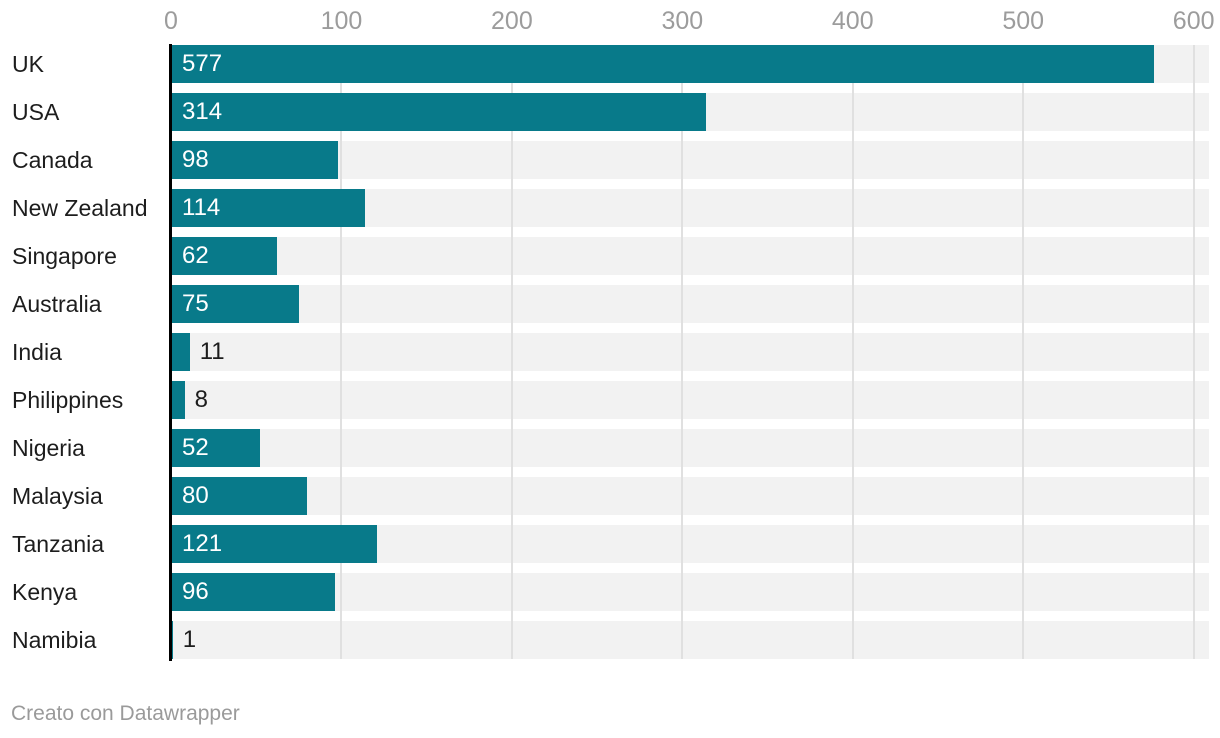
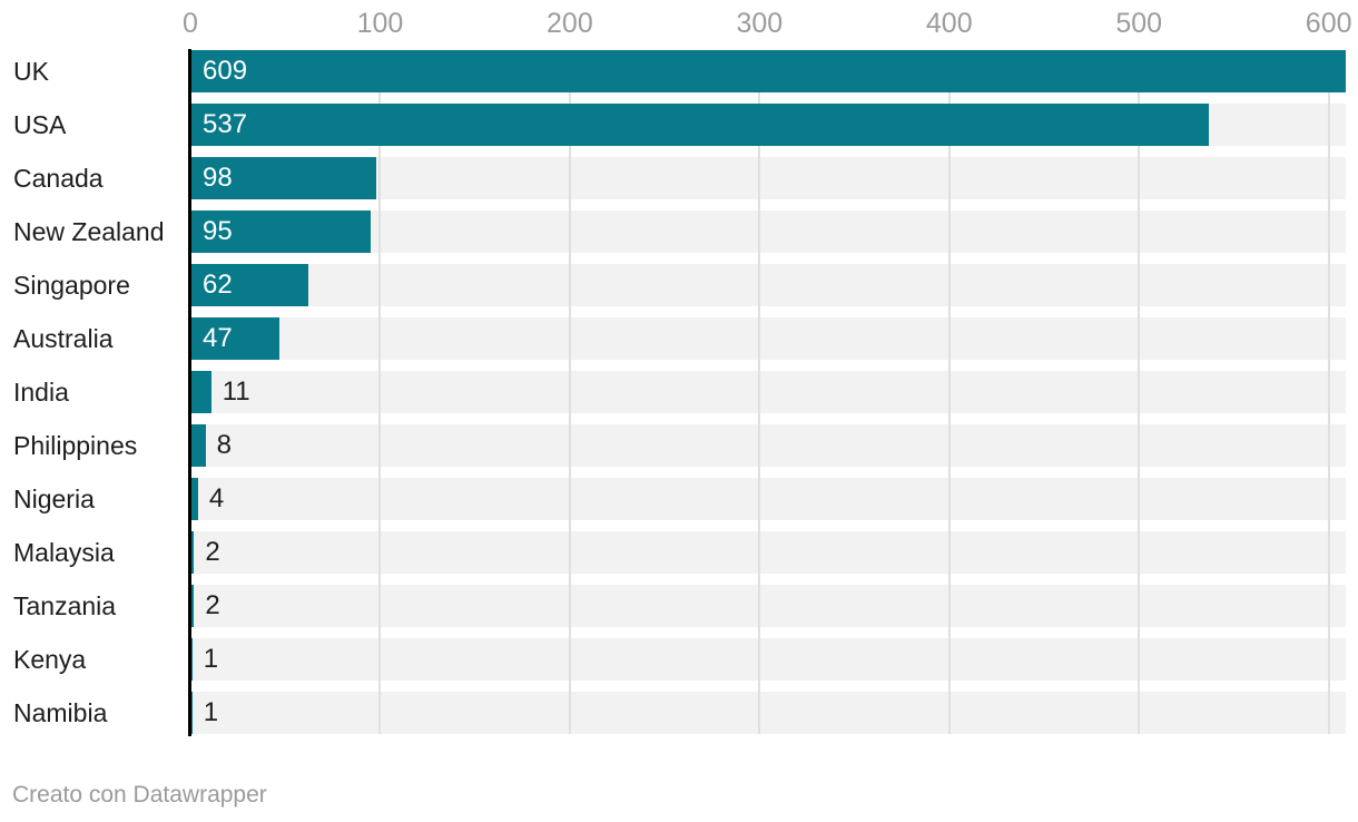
UK: 577 -> 609
USA: 314 -> 537
New Zealand: 114 -> 95
Australia: 75 -> 47
Nigeria: 52 -> 4
Malaysia: 80 -> 2
Tanzania: 121 -> 2
Kenya: 96 -> 1
